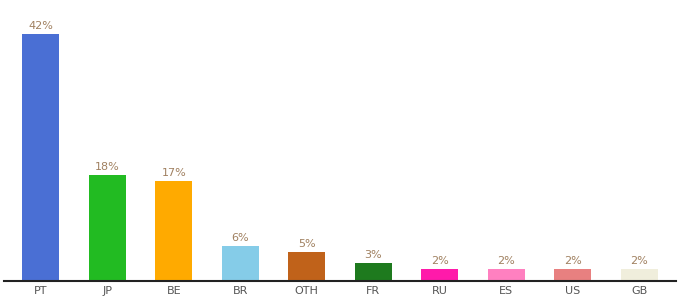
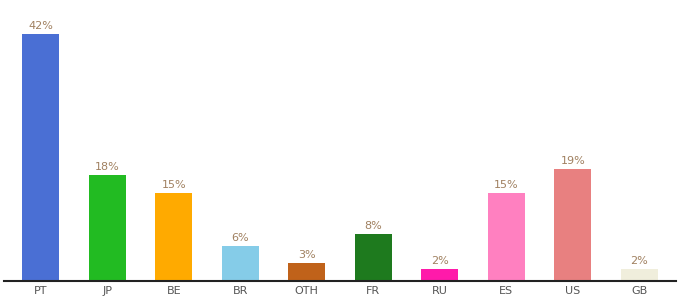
BE: 17% -> 15%
OTH: 5% -> 3%
FR: 3% -> 8%
ES: 2% -> 15%
US: 2% -> 19%
